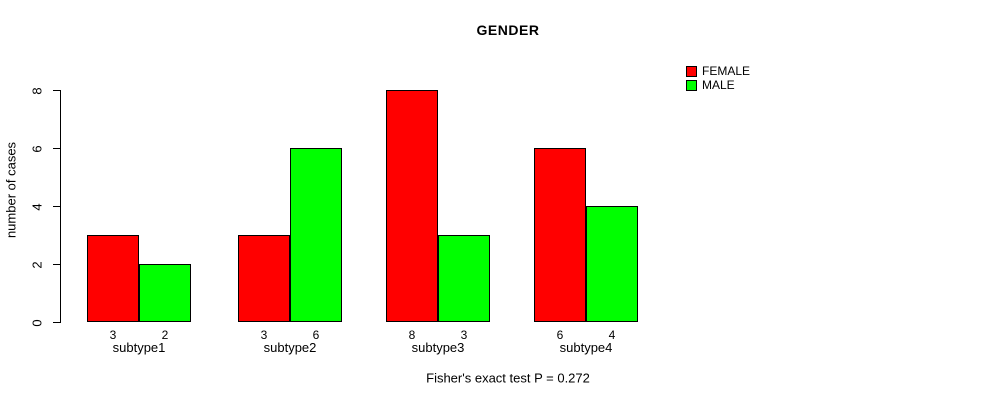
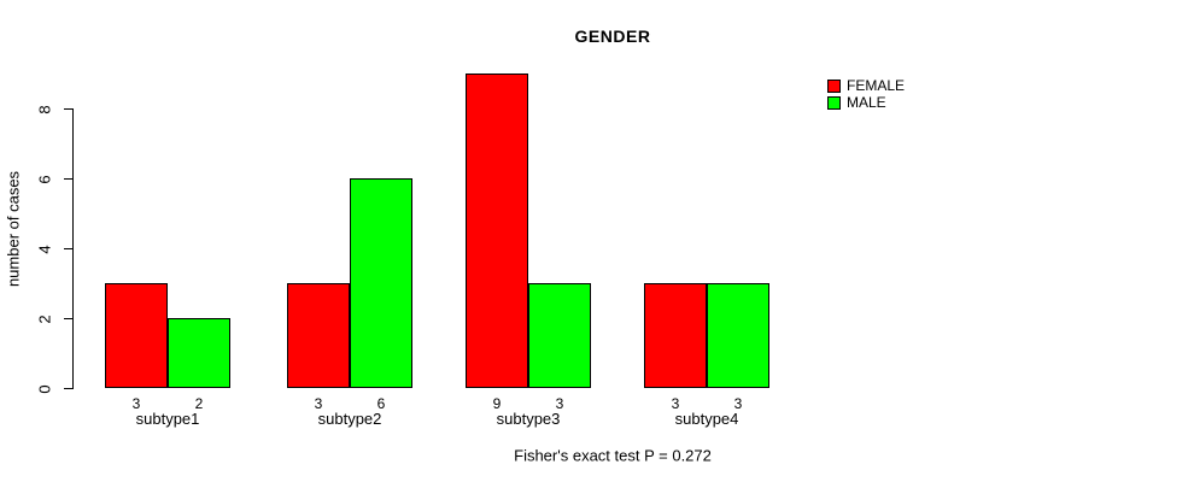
FEMALE/subtype3: 8 -> 9
FEMALE/subtype4: 6 -> 3
MALE/subtype4: 4 -> 3
